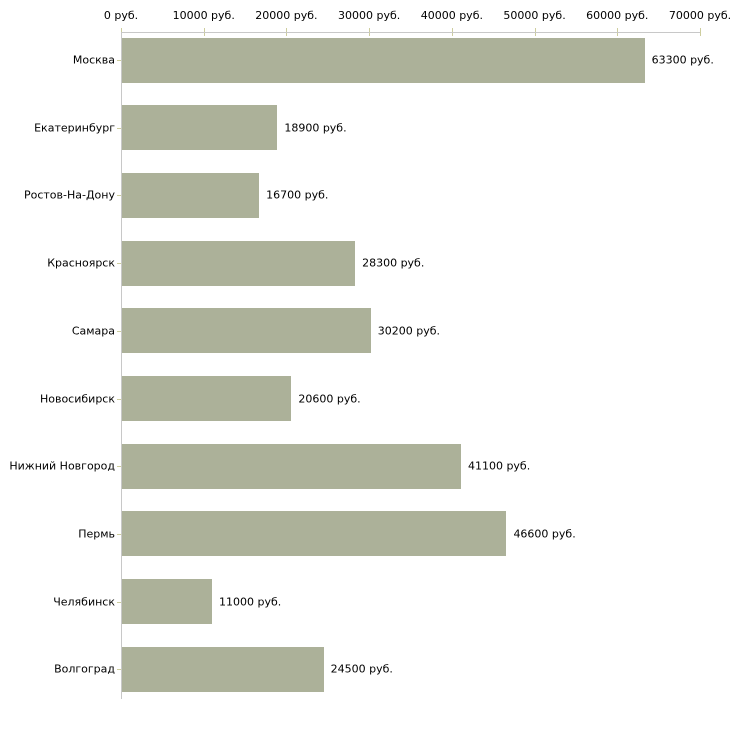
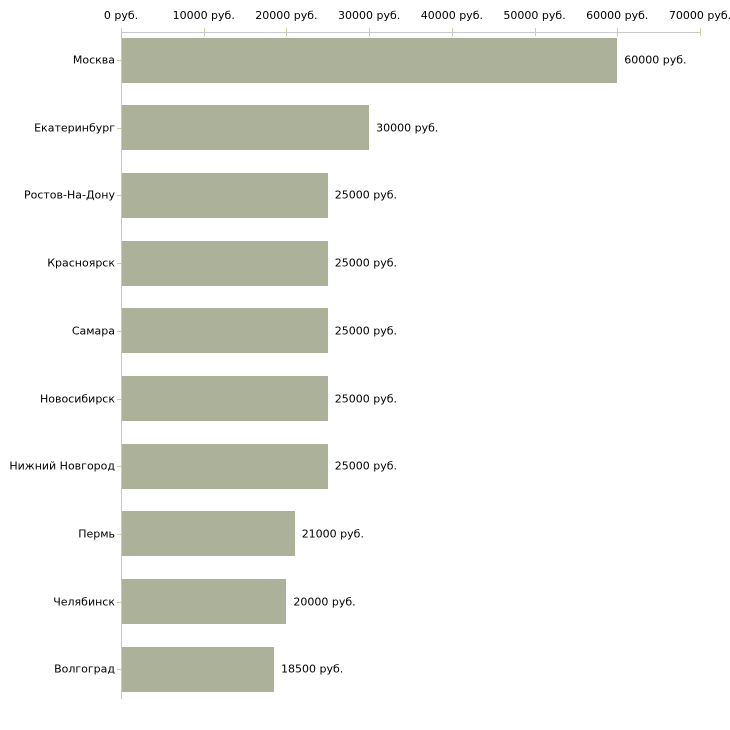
Москва: 63300 -> 60000
Екатеринбург: 18900 -> 30000
Ростов-На-Дону: 16700 -> 25000
Красноярск: 28300 -> 25000
Самара: 30200 -> 25000
Новосибирск: 20600 -> 25000
Нижний Новгород: 41100 -> 25000
Пермь: 46600 -> 21000
Челябинск: 11000 -> 20000
Волгоград: 24500 -> 18500
